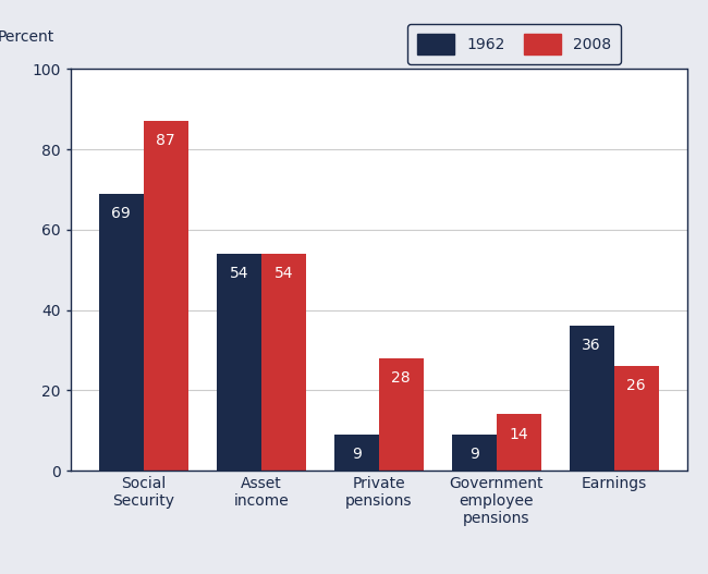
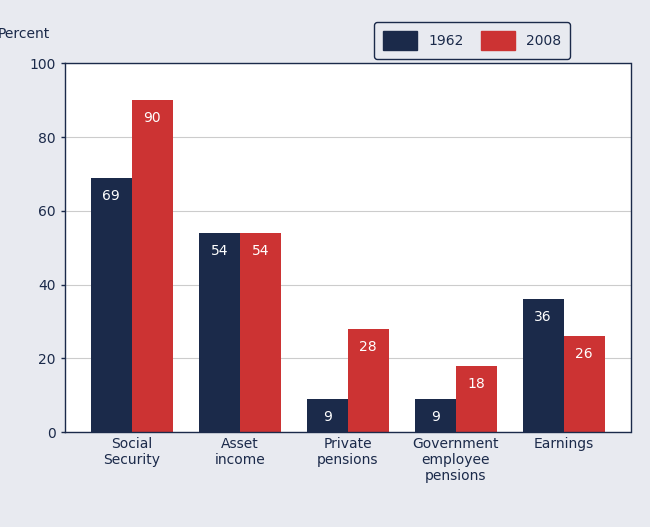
2008/Social Security: 87 -> 90
2008/Government employee pensions: 14 -> 18
